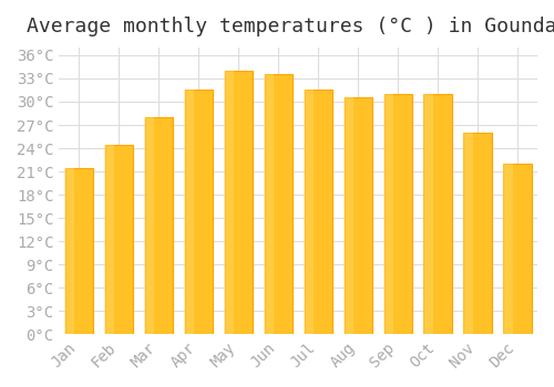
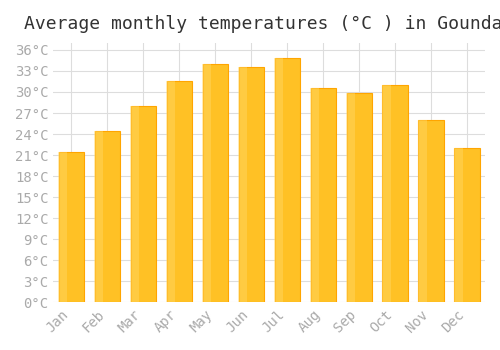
Jul: 31.5°C -> 34.8°C
Sep: 31.0°C -> 29.8°C
